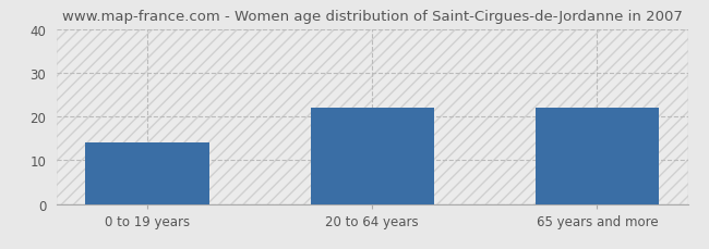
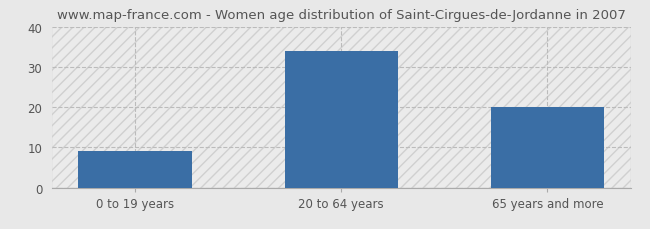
0 to 19 years: 14 -> 9
20 to 64 years: 22 -> 34
65 years and more: 22 -> 20
